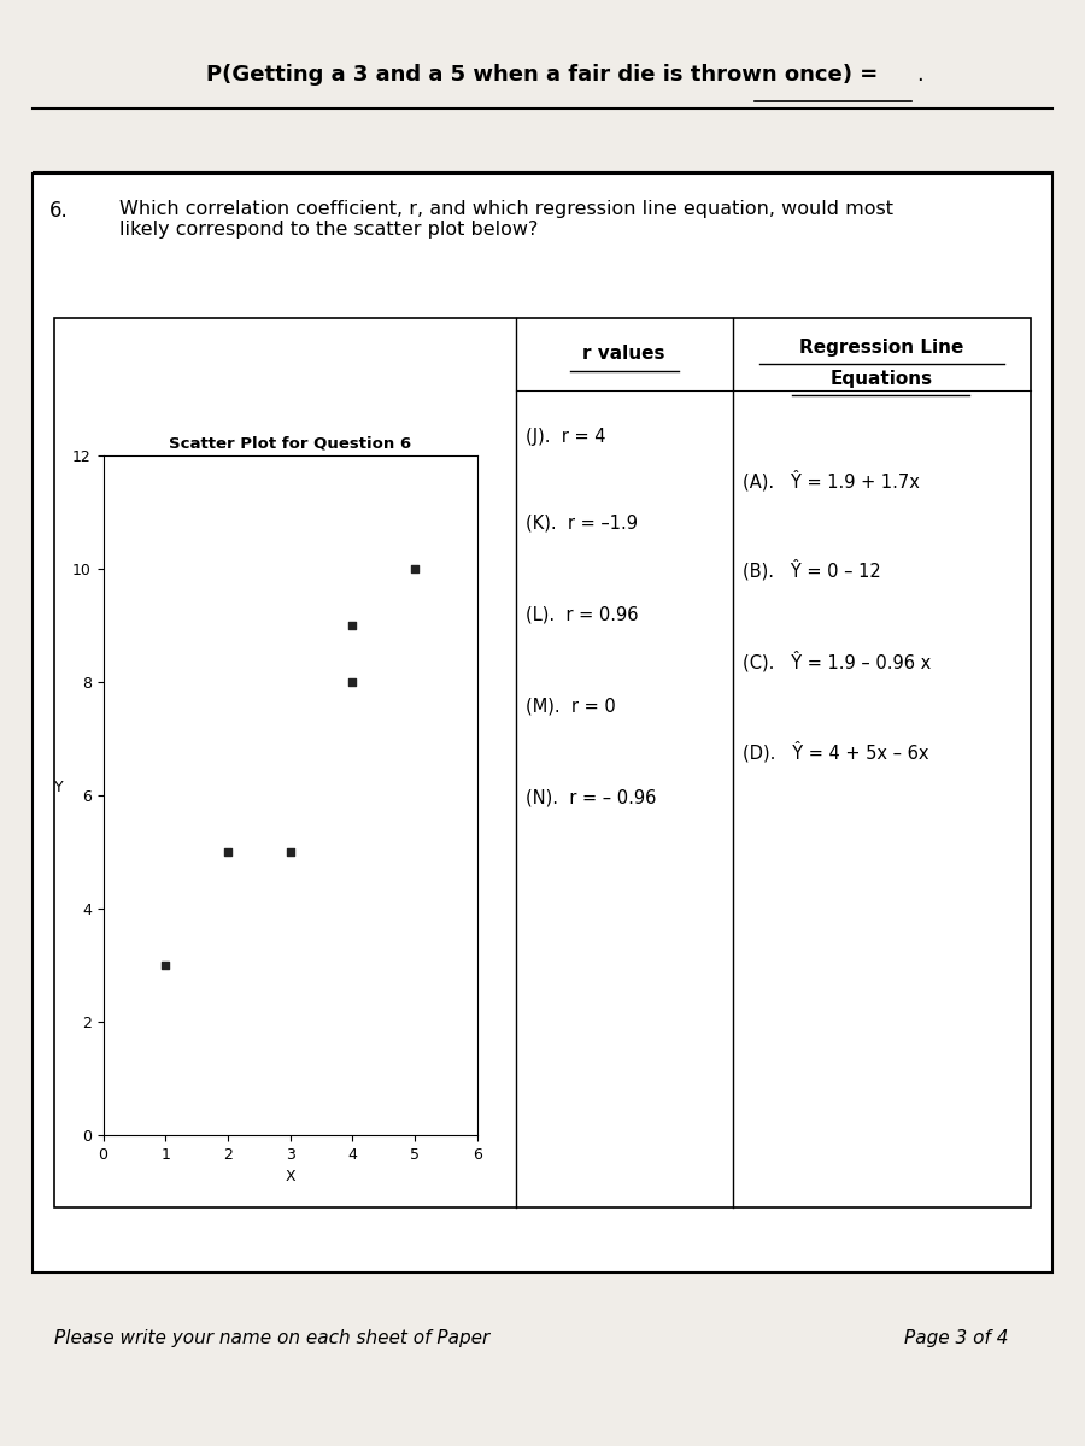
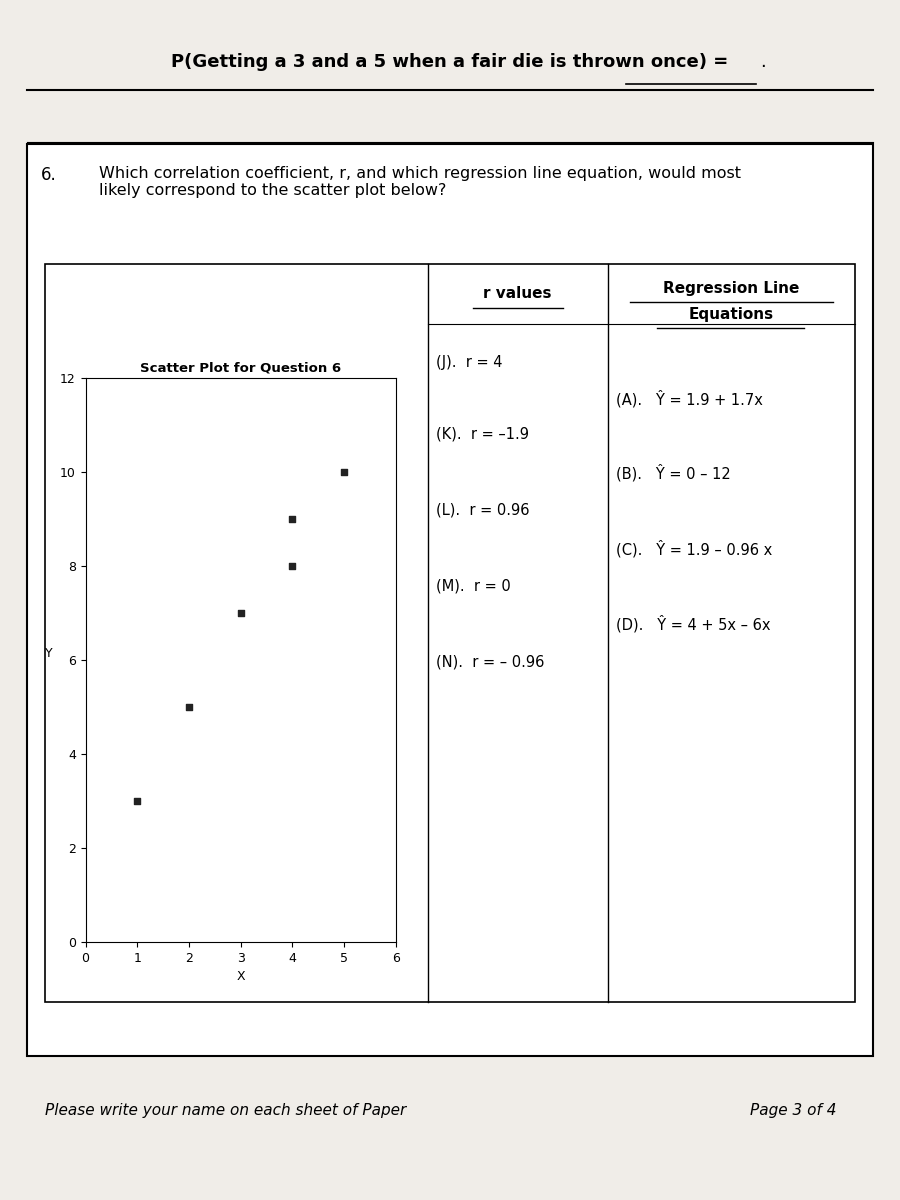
3: 5 -> 7
